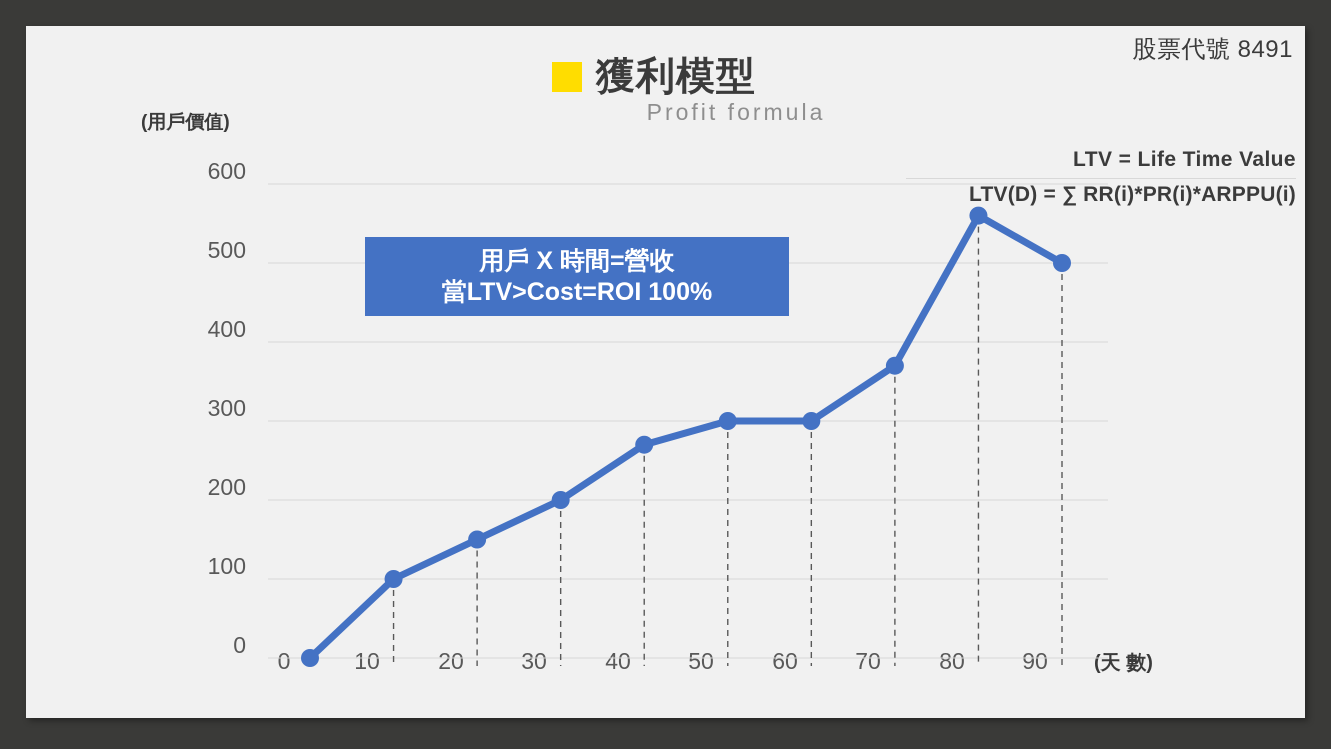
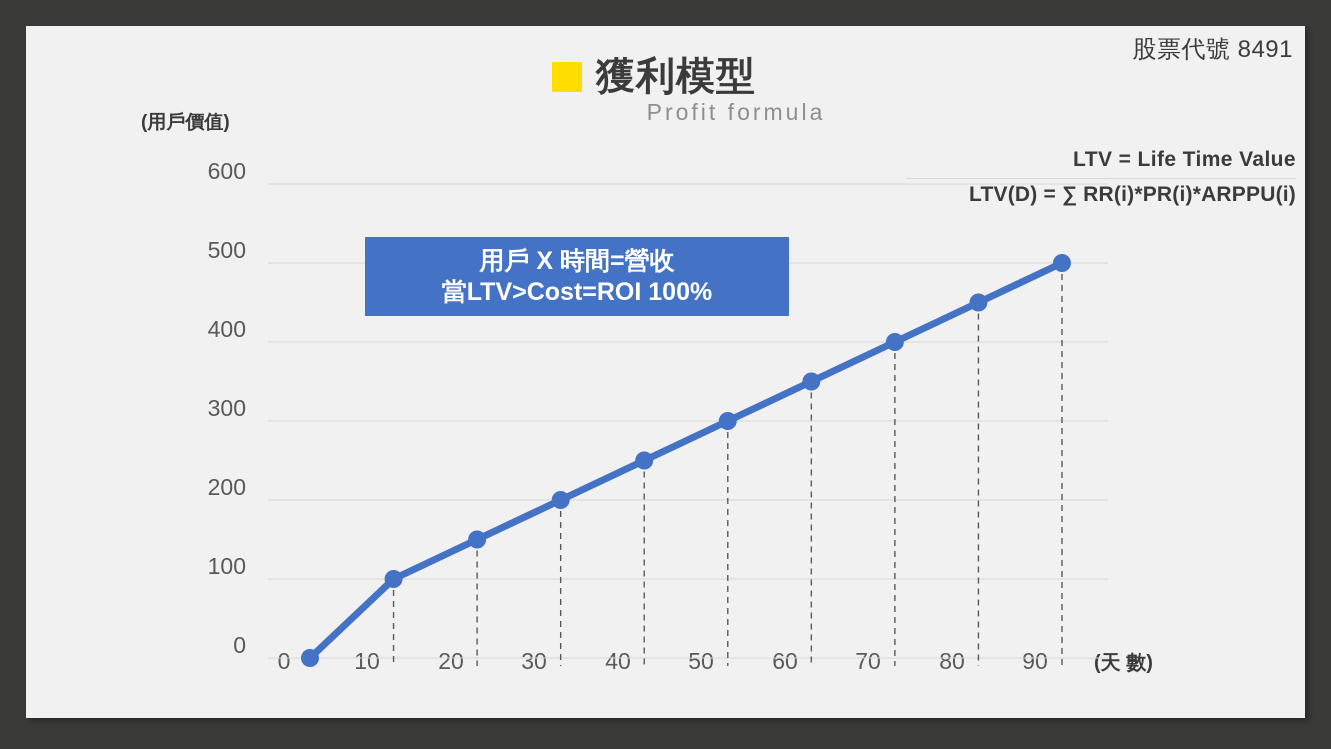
40: 270 -> 250
60: 300 -> 350
70: 370 -> 400
80: 560 -> 450
